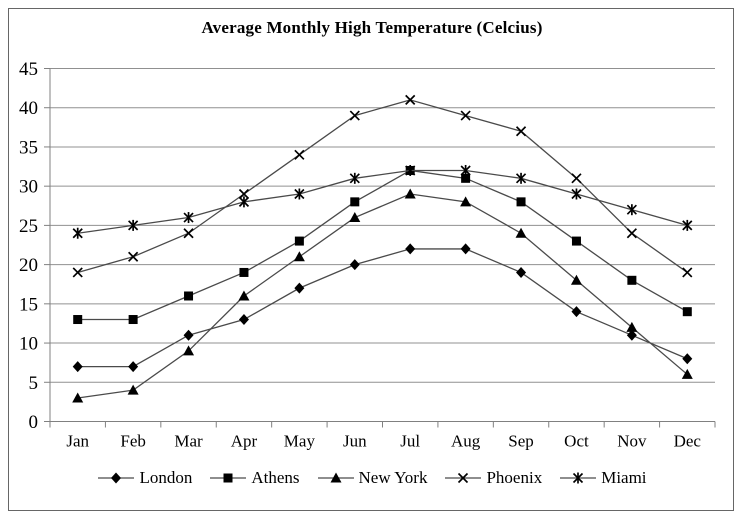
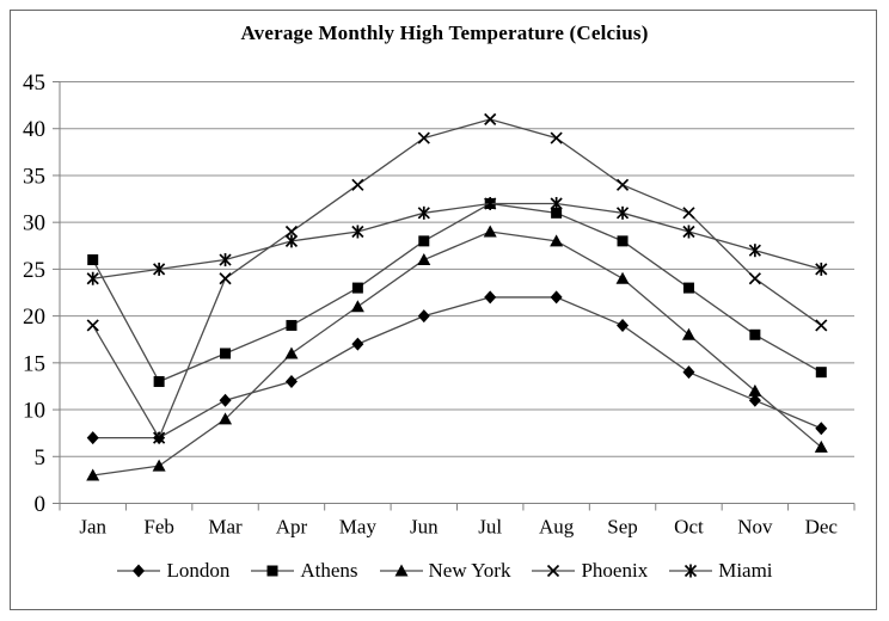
Athens/Jan: 13 -> 26
Phoenix/Feb: 21 -> 7
Phoenix/Sep: 37 -> 34
